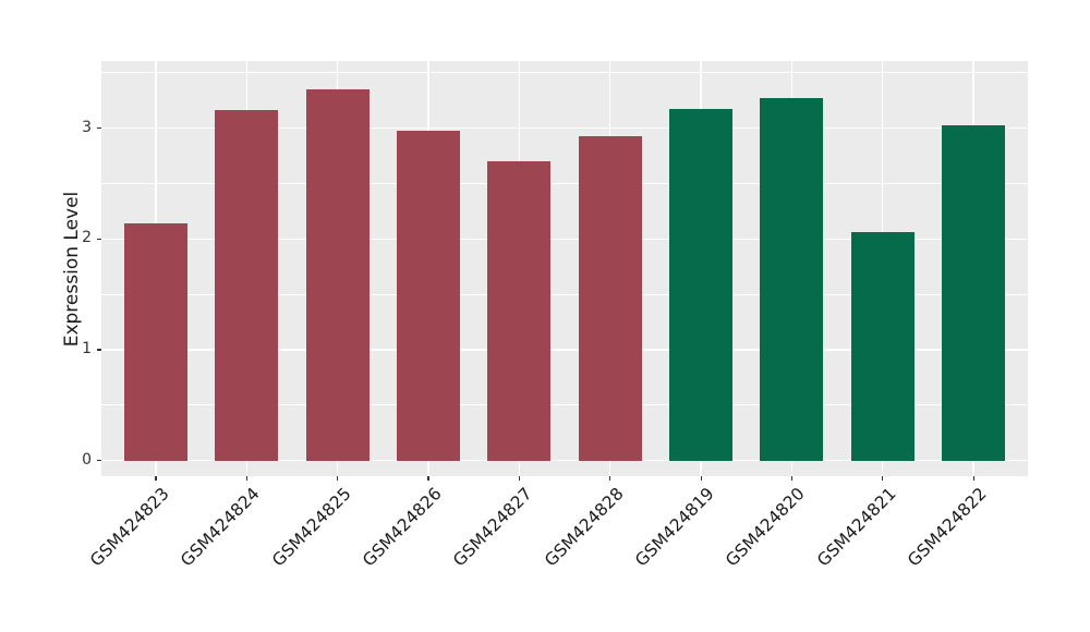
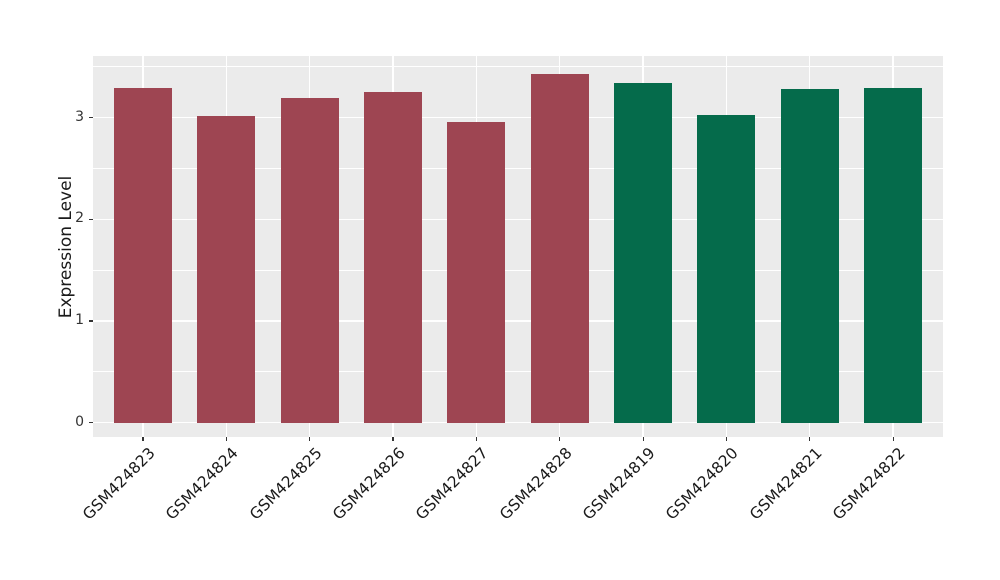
GSM424823: 2.14 -> 3.29
GSM424824: 3.16 -> 3.02
GSM424825: 3.35 -> 3.19
GSM424826: 2.98 -> 3.25
GSM424827: 2.70 -> 2.96
GSM424828: 2.93 -> 3.43
GSM424819: 3.17 -> 3.34
GSM424820: 3.27 -> 3.03
GSM424821: 2.06 -> 3.28
GSM424822: 3.03 -> 3.29
